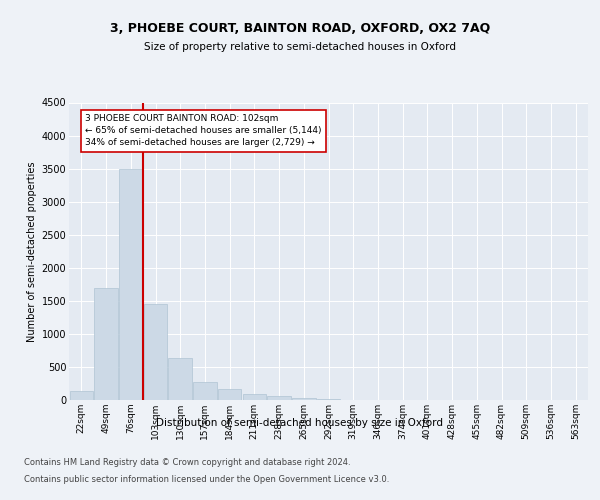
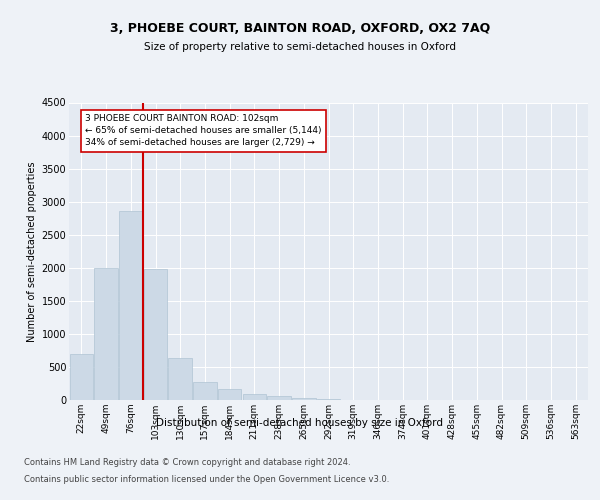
22sqm: 130 -> 700
49sqm: 1700 -> 2000
76sqm: 3500 -> 2860
103sqm: 1450 -> 1980
